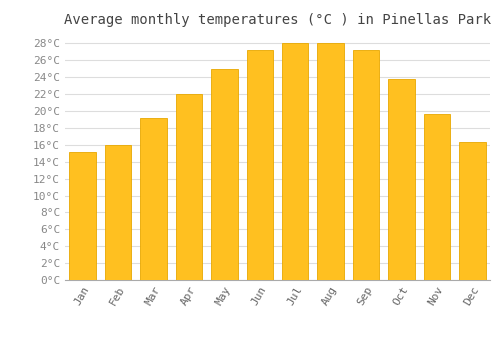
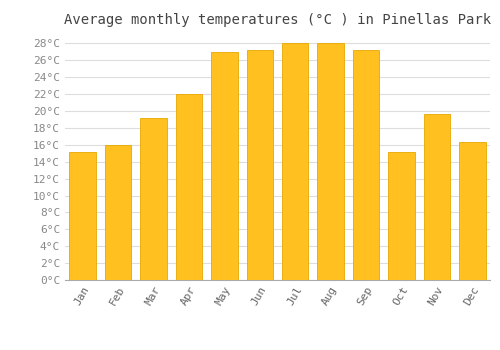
May: 25.0°C -> 27.0°C
Oct: 23.8°C -> 15.2°C
